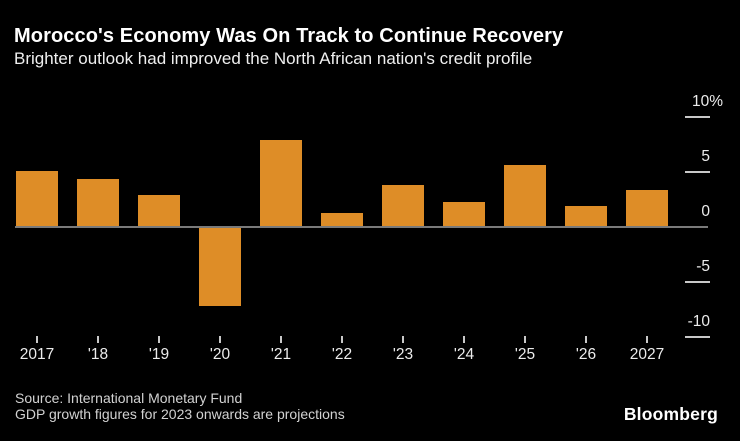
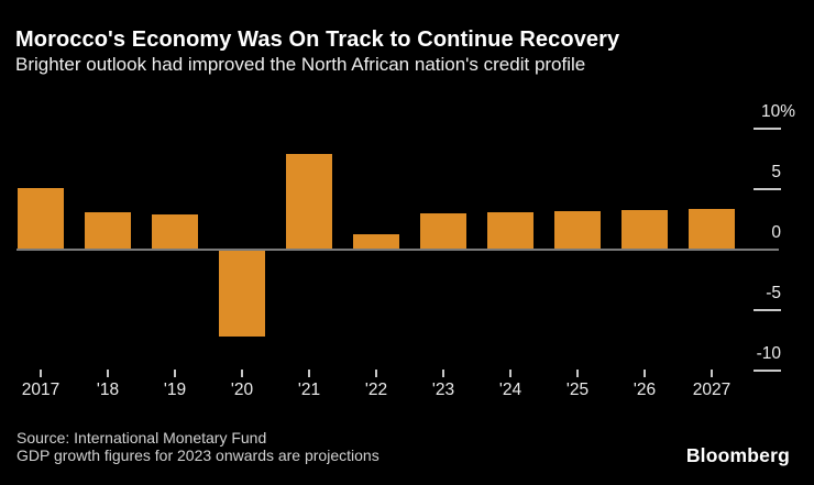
'18: 4.4 -> 3.1
'23: 3.8 -> 3.0
'24: 2.3 -> 3.1
'25: 5.6 -> 3.2
'26: 1.9 -> 3.3
